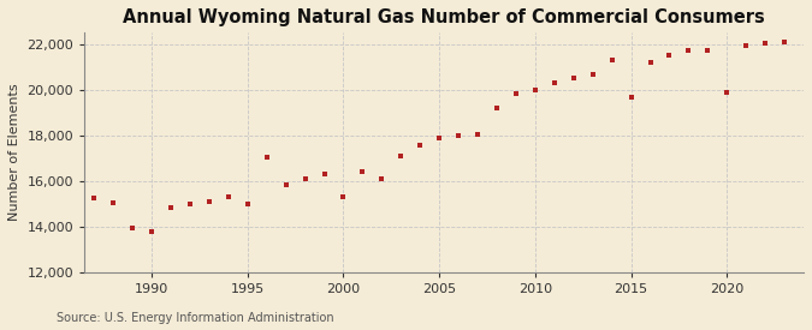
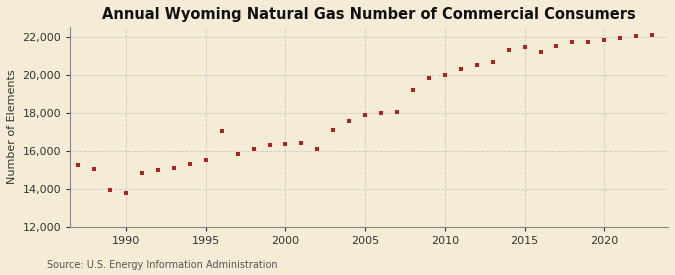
1995: 15,000 -> 15,500
2000: 15,300 -> 16,400
2015: 19,700 -> 21,400
2020: 19,900 -> 21,800
